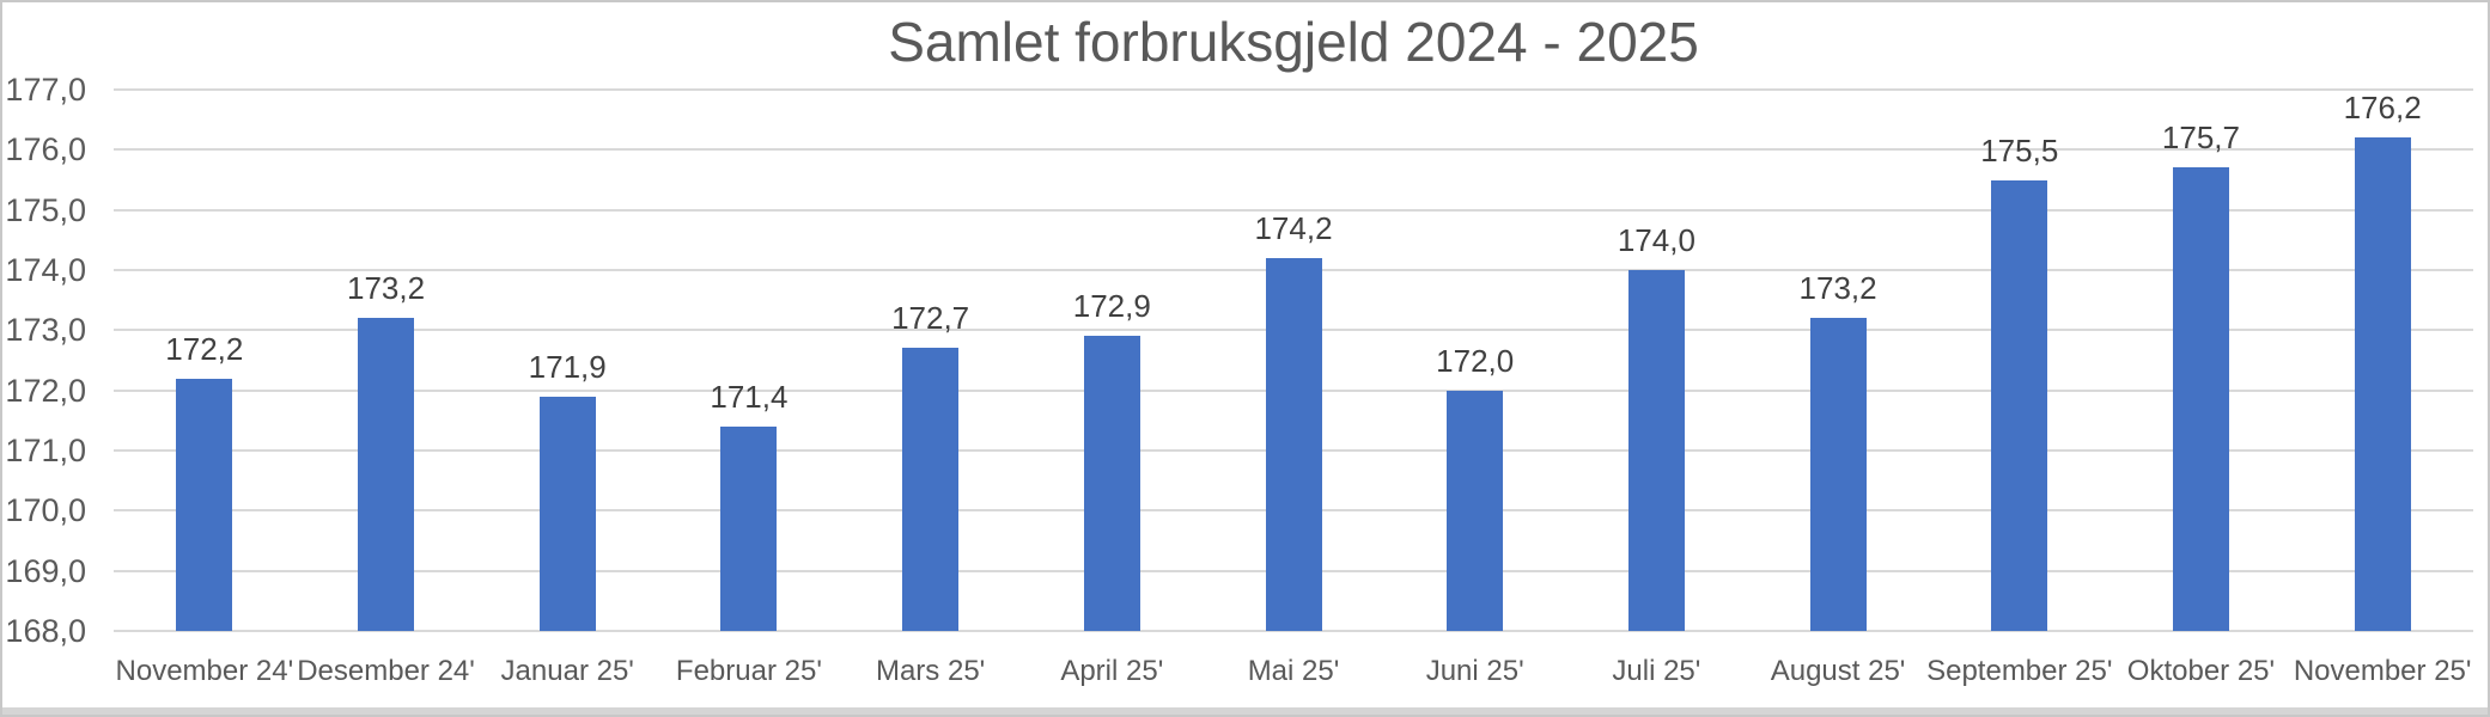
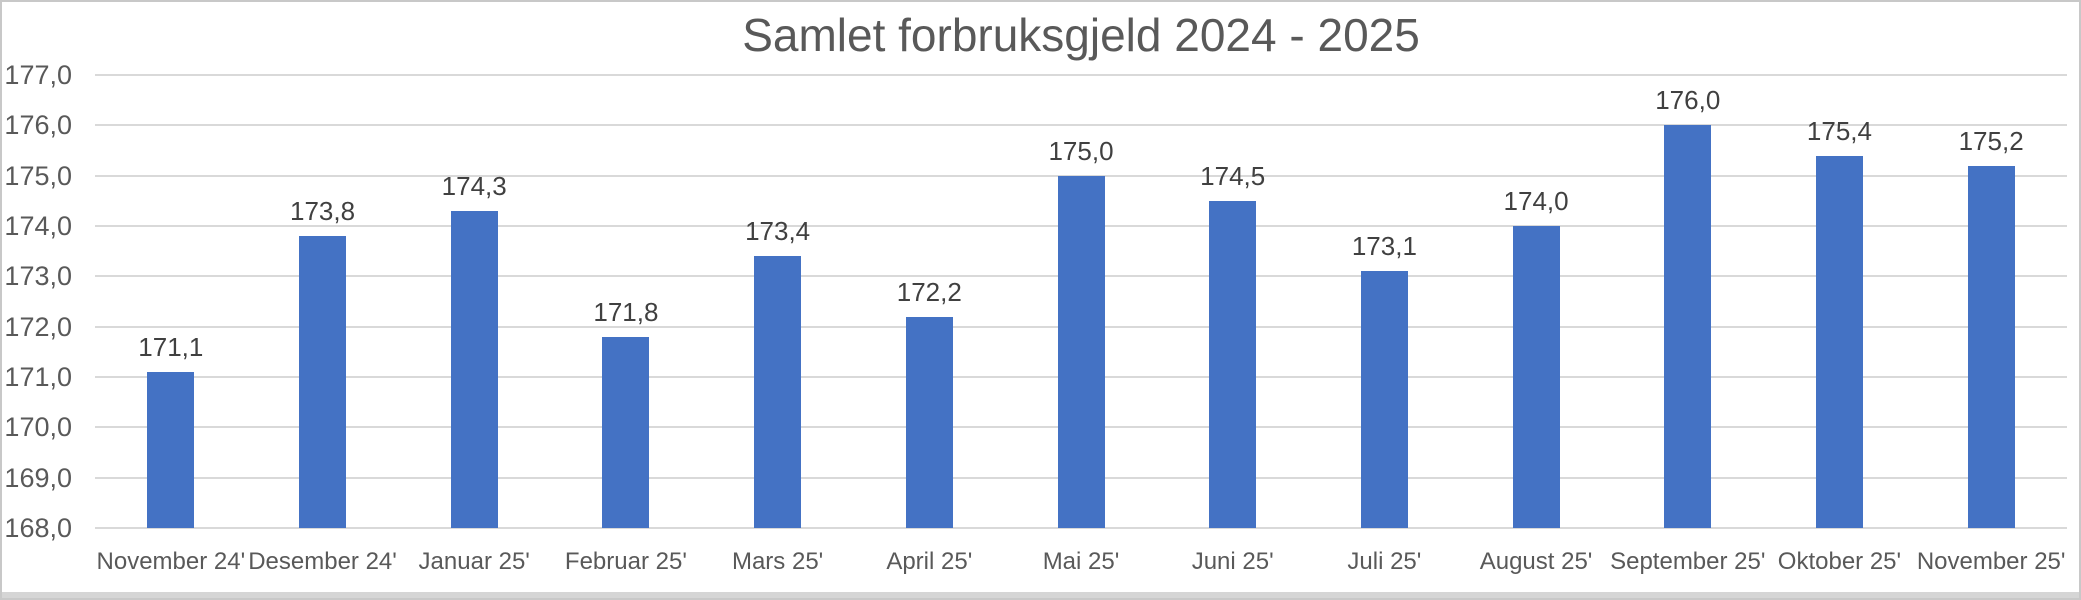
November 24': 172,2 -> 171,1
Desember 24': 173,2 -> 173,8
Januar 25': 171,9 -> 174,3
Februar 25': 171,4 -> 171,8
Mars 25': 172,7 -> 173,4
April 25': 172,9 -> 172,2
Mai 25': 174,2 -> 175,0
Juni 25': 172,0 -> 174,5
Juli 25': 174,0 -> 173,1
August 25': 173,2 -> 174,0
September 25': 175,5 -> 176,0
Oktober 25': 175,7 -> 175,4
November 25': 176,2 -> 175,2
